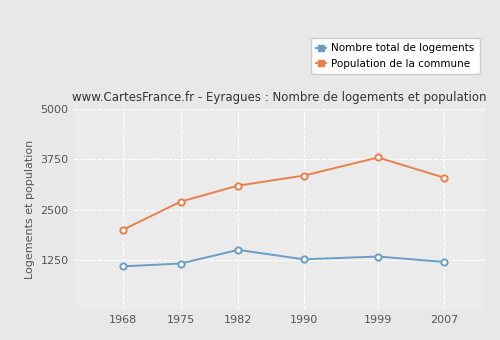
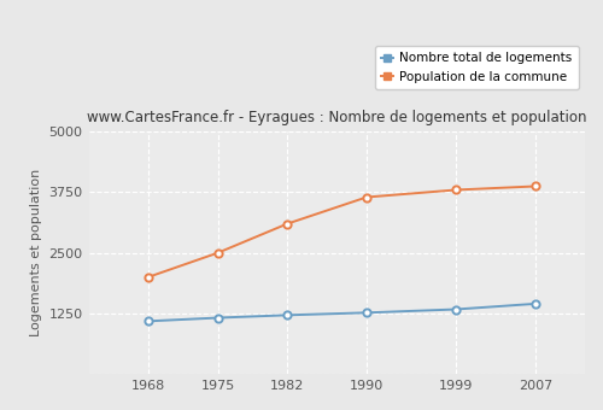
Population de la commune/1975: 2700 -> 2500
Nombre total de logements/1982: 1500 -> 1220
Population de la commune/1990: 3350 -> 3650
Nombre total de logements/2007: 1200 -> 1450
Population de la commune/2007: 3300 -> 3880
